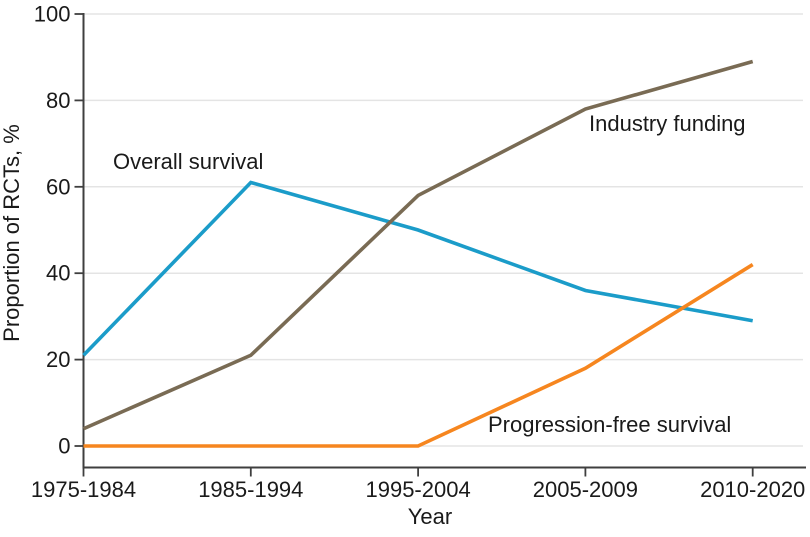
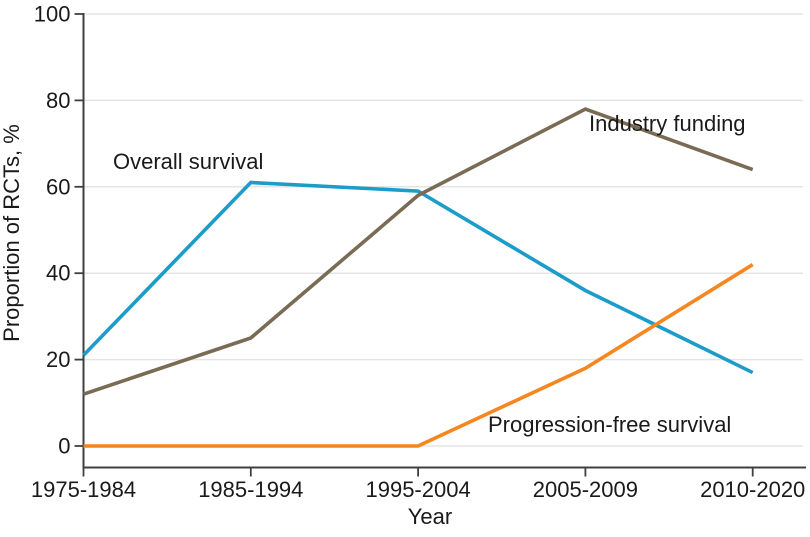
Industry funding/1975-1984: 4 -> 12
Industry funding/1985-1994: 21 -> 25
Overall survival/1995-2004: 50 -> 59
Overall survival/2010-2020: 29 -> 17
Industry funding/2010-2020: 89 -> 64
